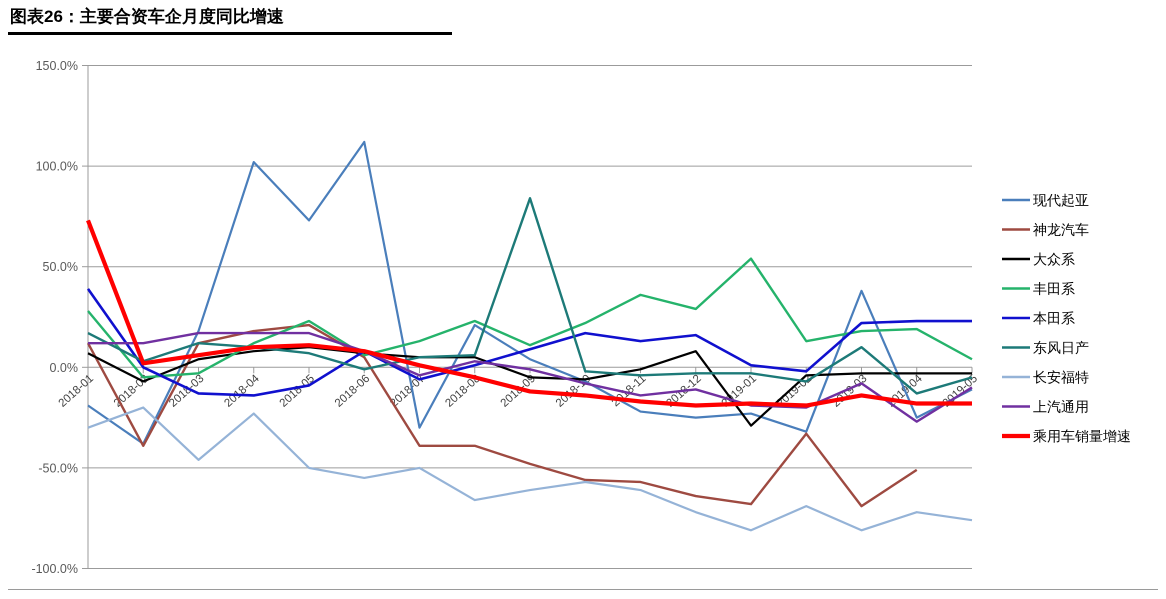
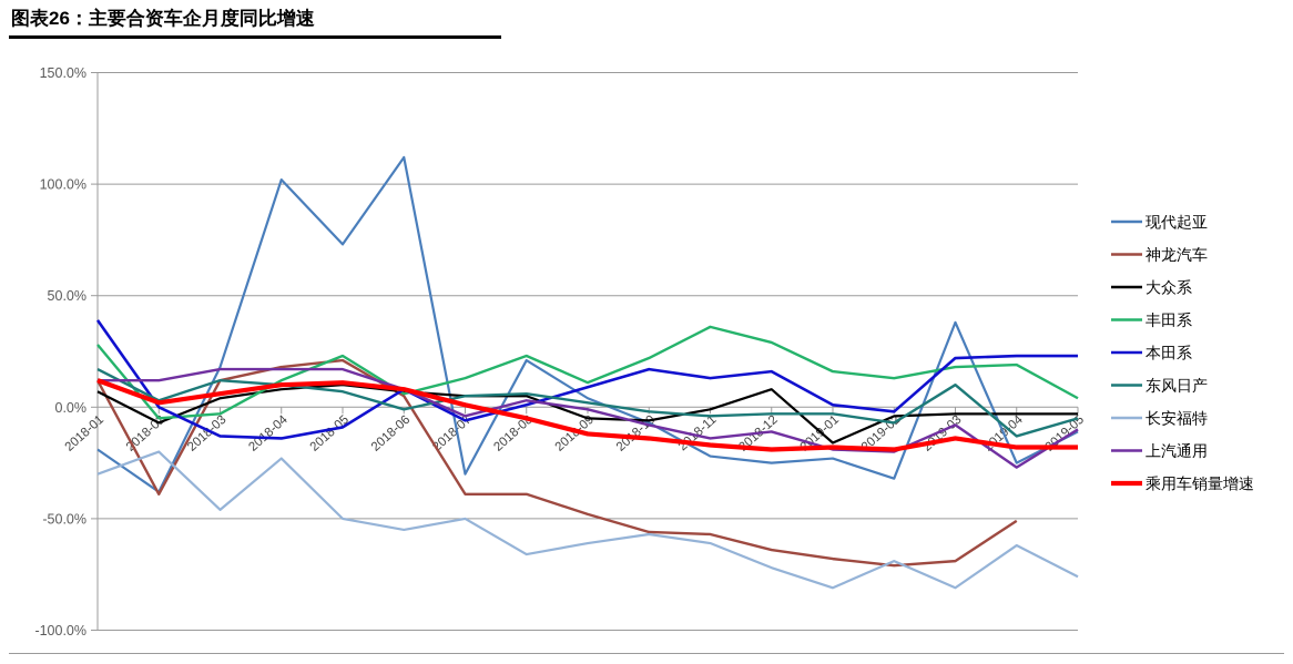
乘用车销量增速/2018-01: 73% -> 12%
东风日产/2018-09: 84% -> 2%
大众系/2019-01: -29% -> -16%
丰田系/2019-01: 54% -> 16%
神龙汽车/2019-02: -33% -> -71%
长安福特/2019-04: -72% -> -62%
